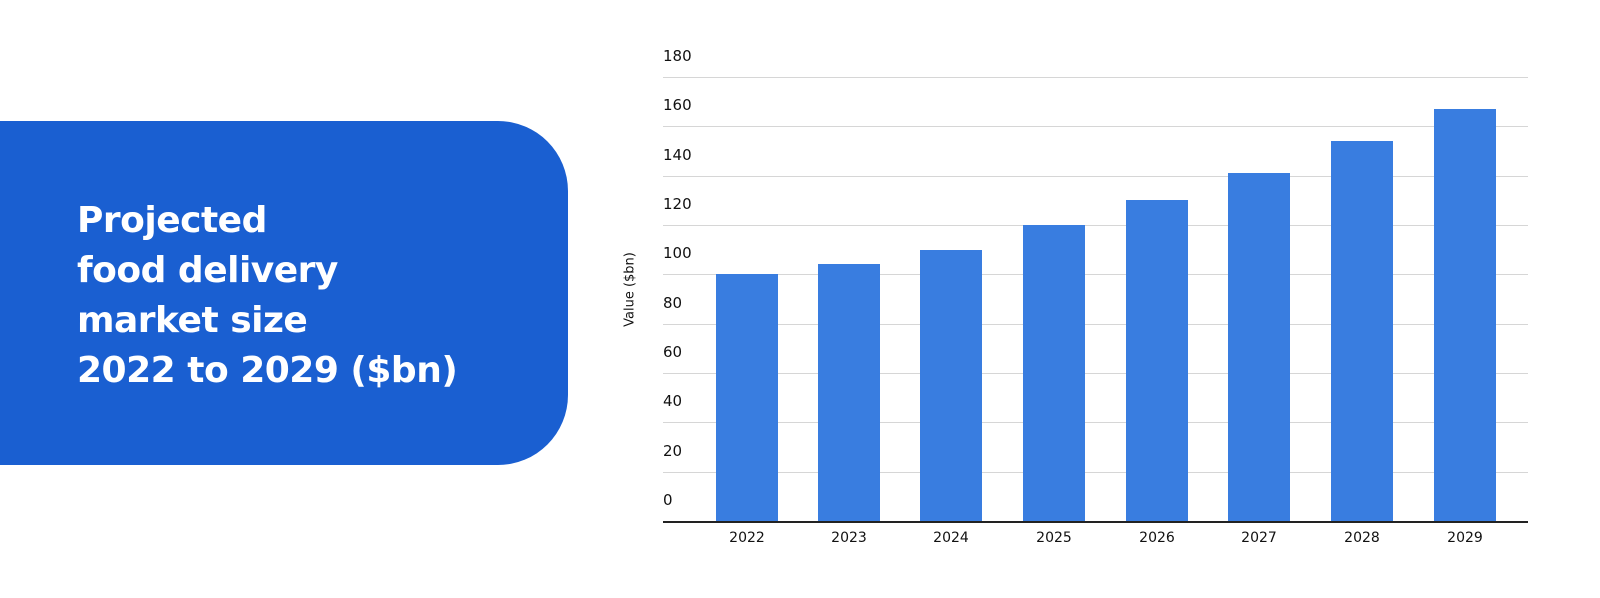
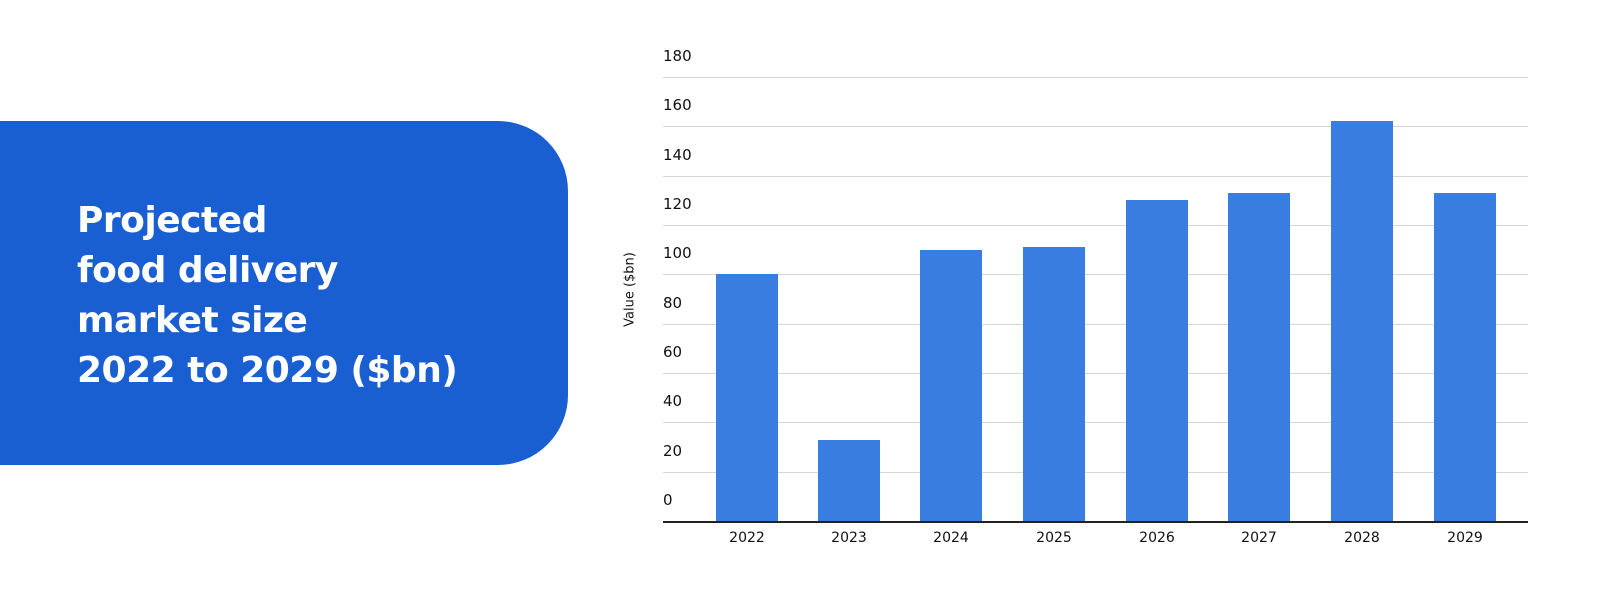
2023: 104 -> 33
2025: 120 -> 111
2027: 141 -> 133
2028: 154 -> 162
2029: 167 -> 133
